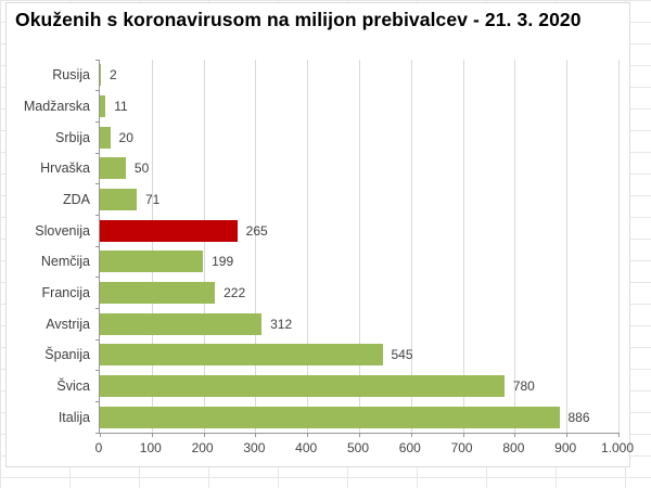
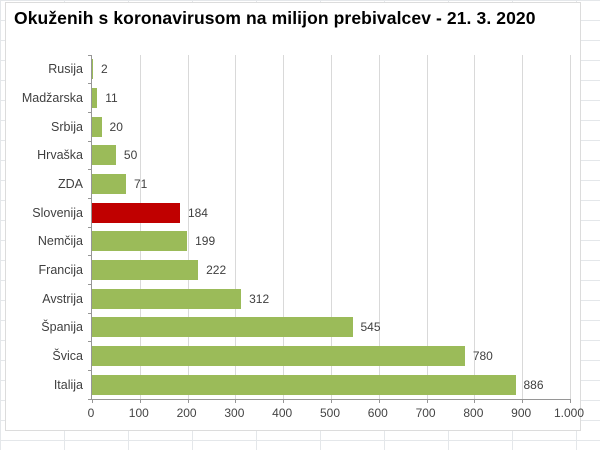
Slovenija: 265 -> 184
